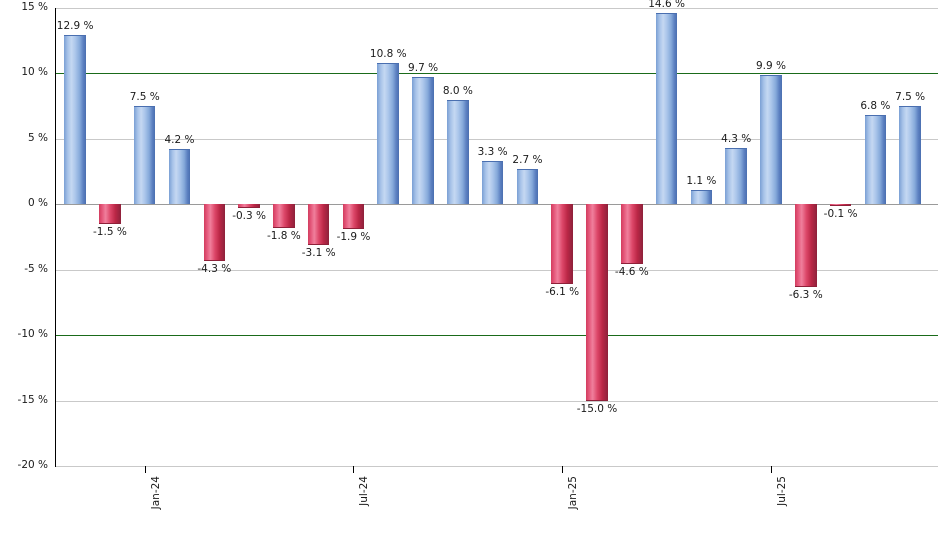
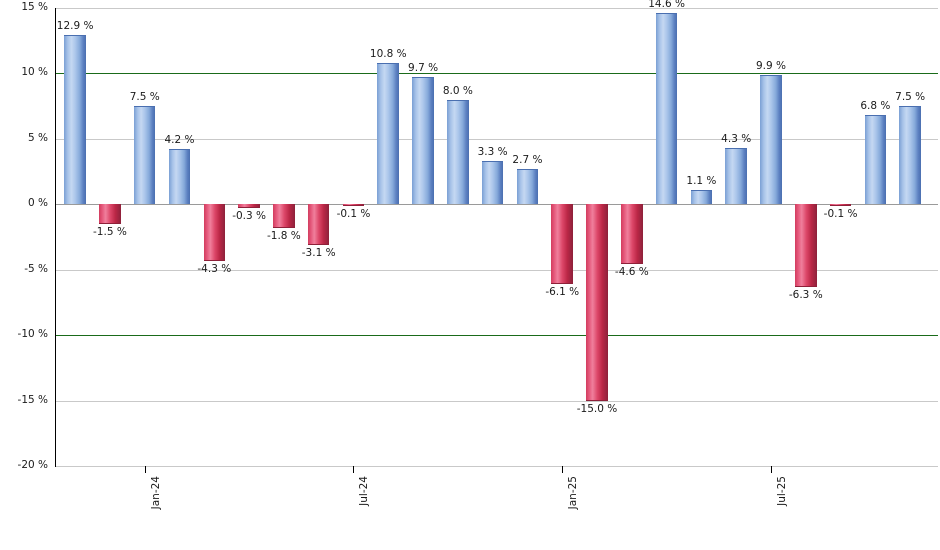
Jul-24: -1.9 -> -0.1
